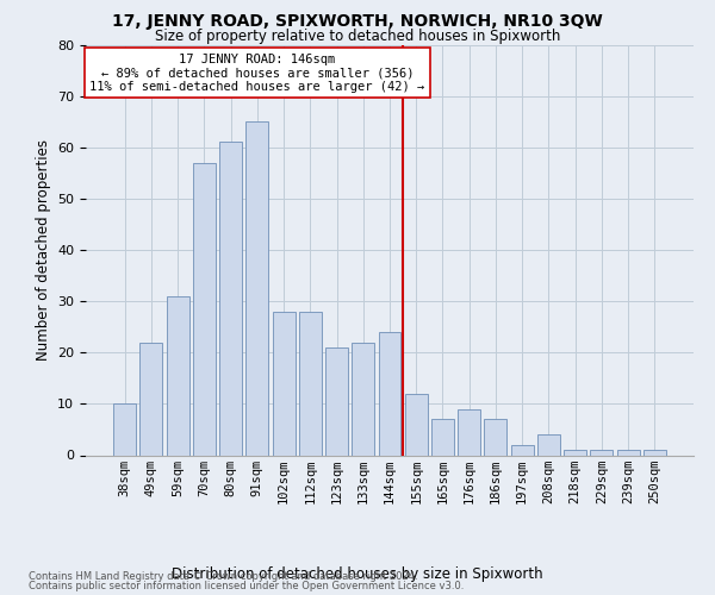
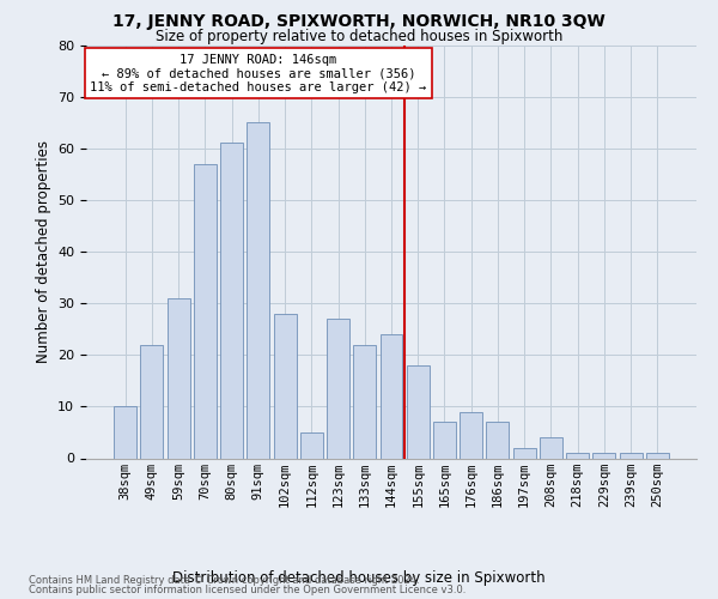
112sqm: 28 -> 5
123sqm: 21 -> 27
155sqm: 12 -> 18
